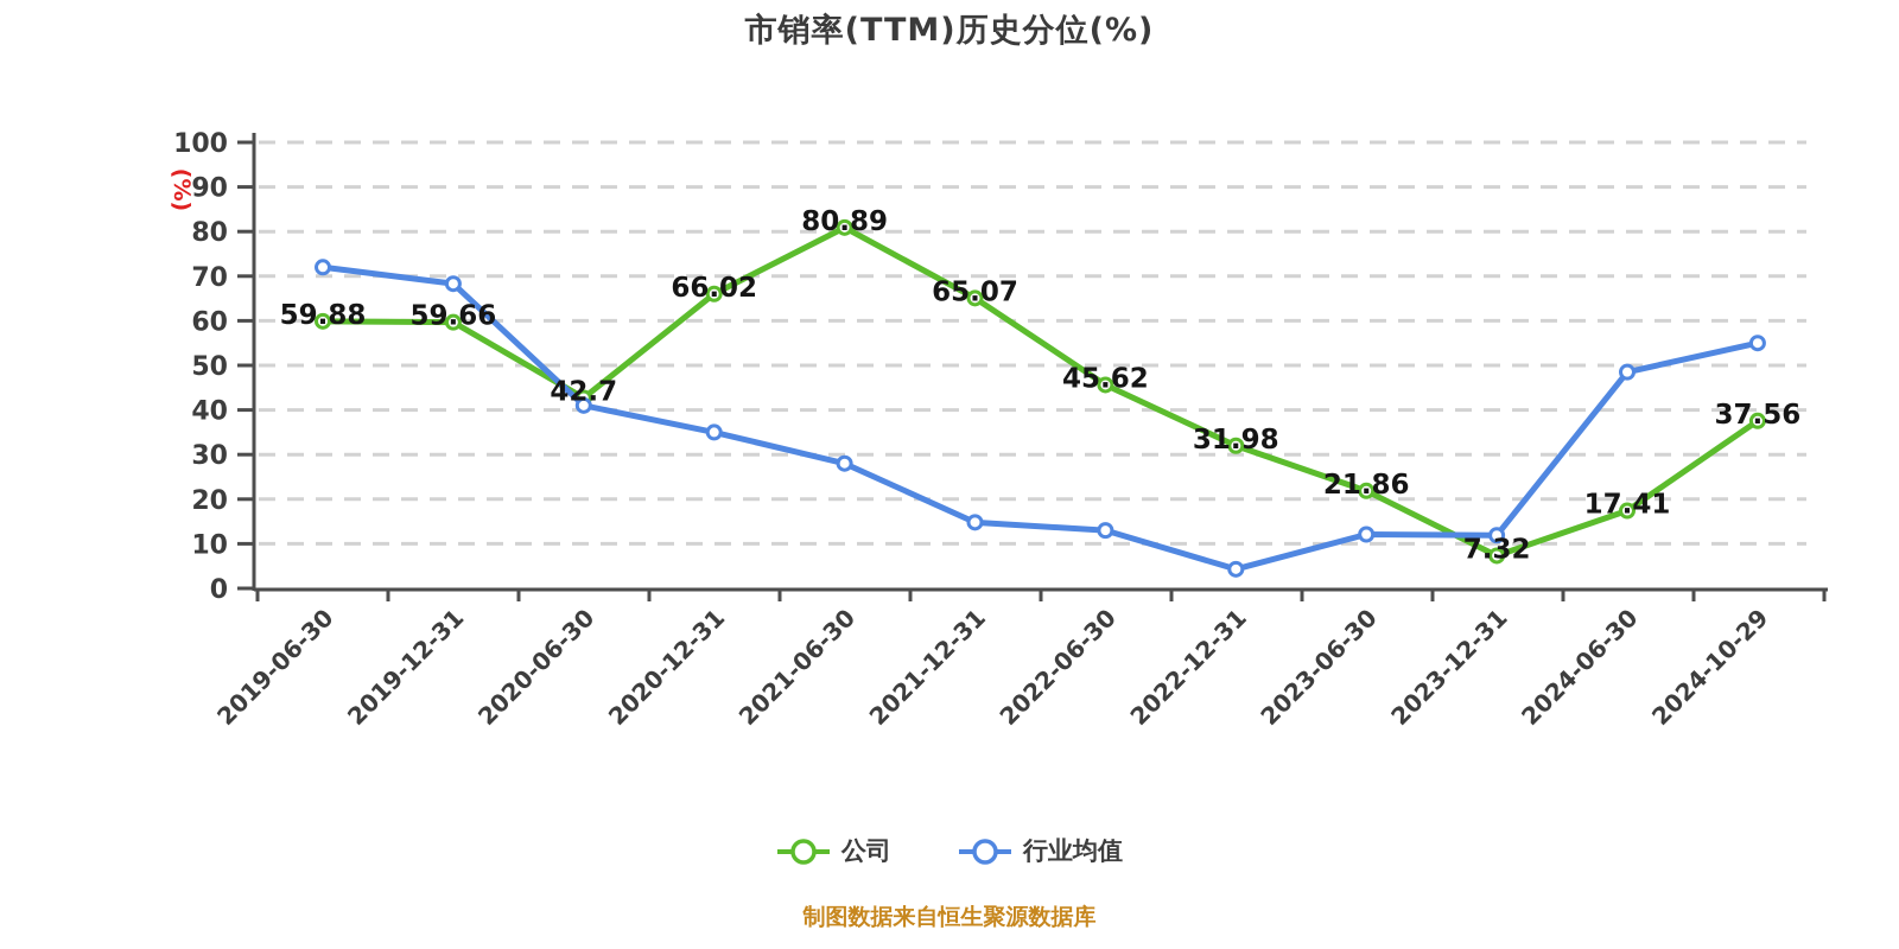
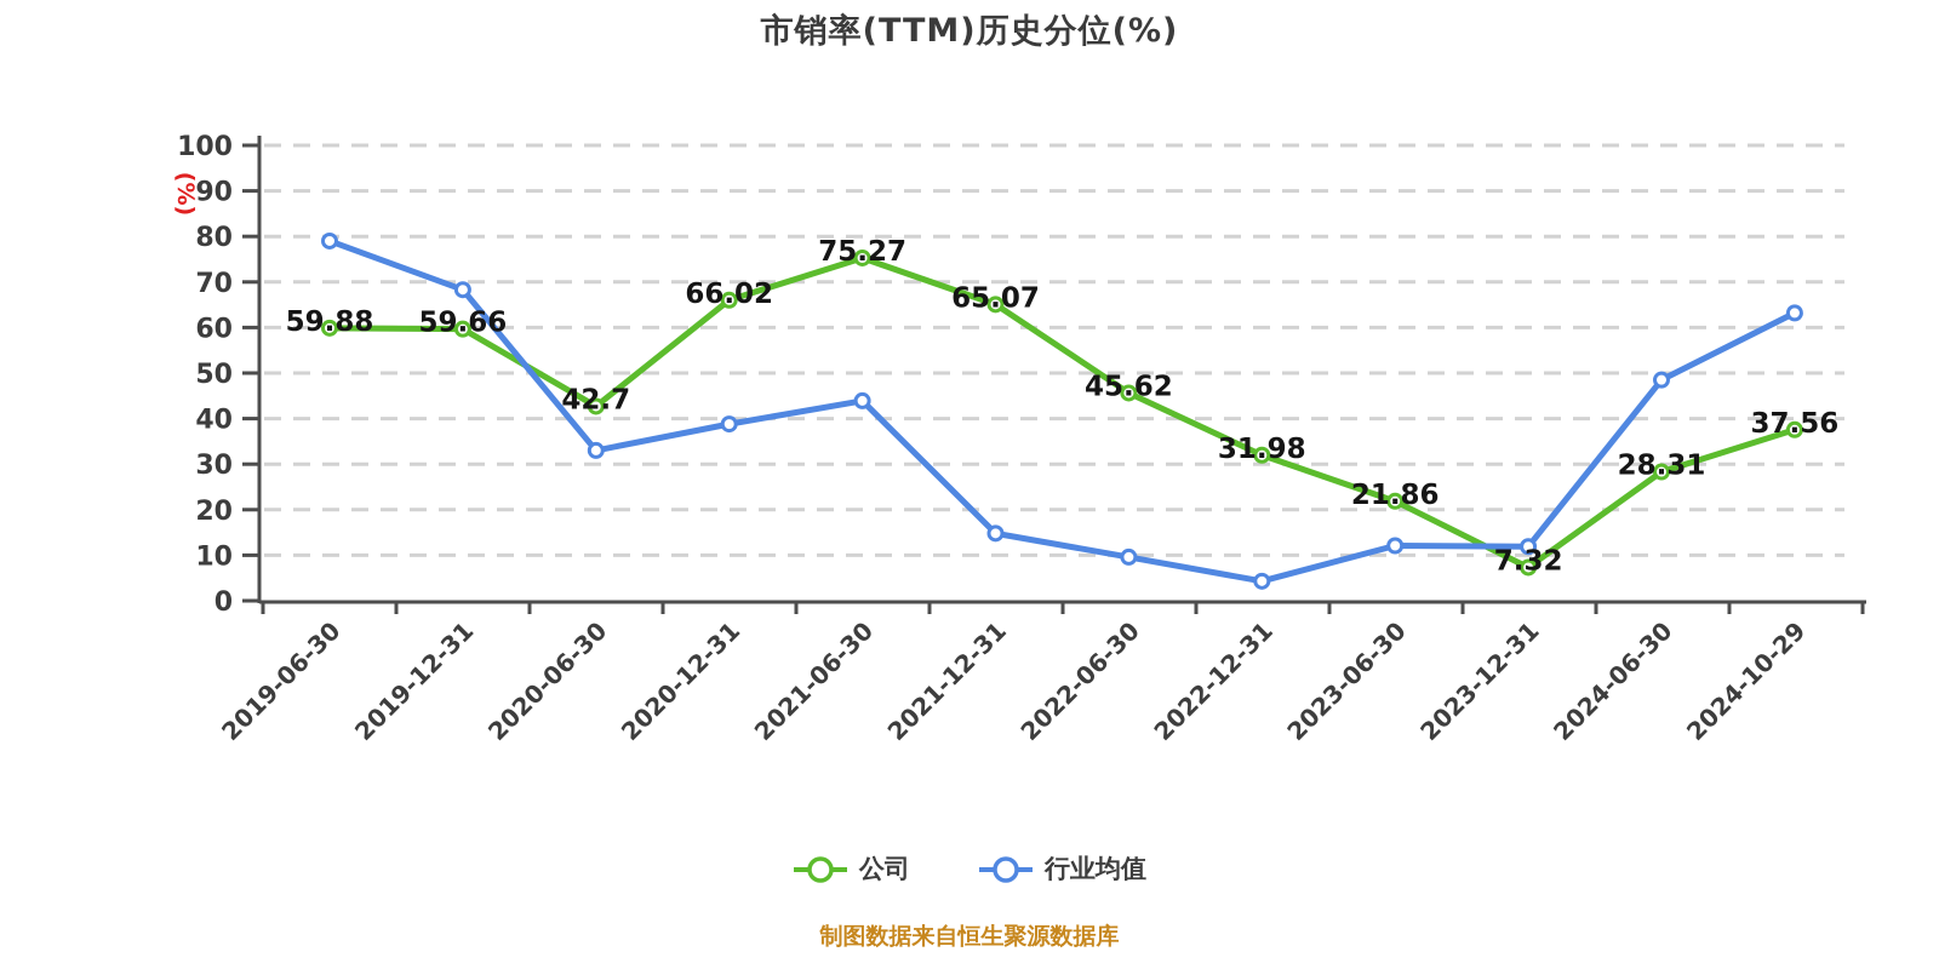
行业均值/2019-06-30: 72 -> 79
行业均值/2020-06-30: 41 -> 33
行业均值/2020-12-31: 35 -> 39
公司/2021-06-30: 80.89 -> 75.27
行业均值/2021-06-30: 28 -> 44
行业均值/2022-06-30: 13 -> 10
公司/2024-06-30: 17.41 -> 28.31
行业均值/2024-10-29: 55 -> 63
